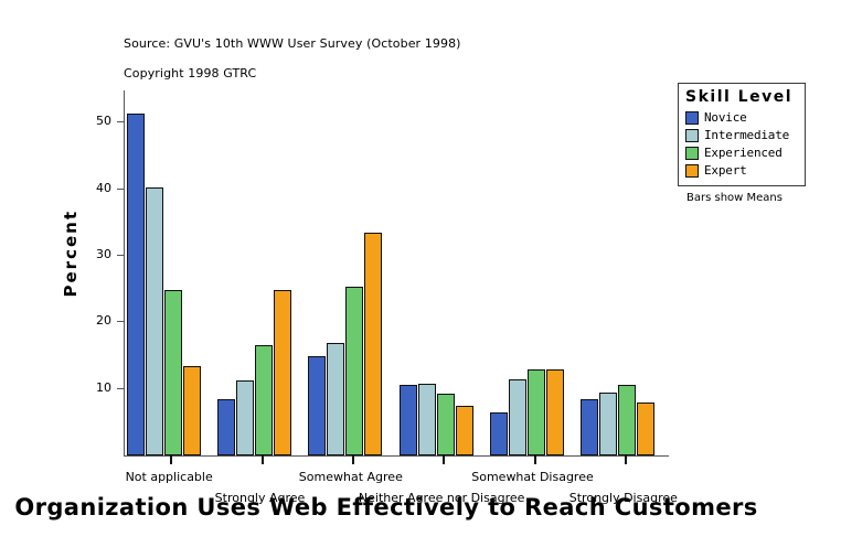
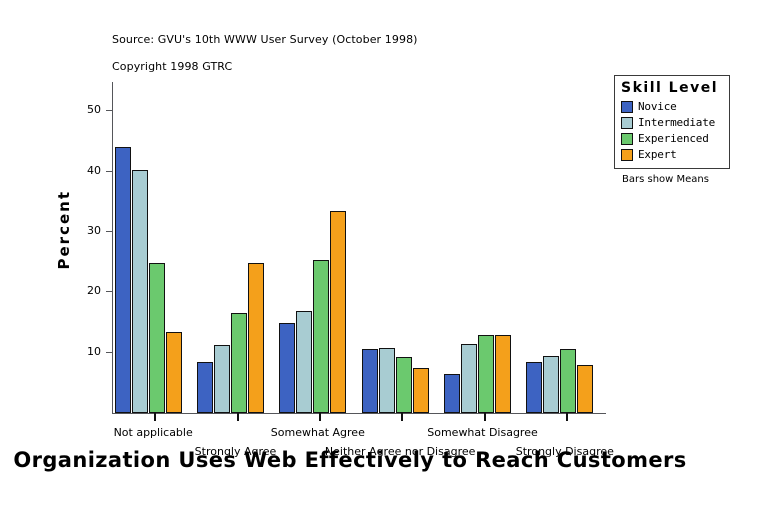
Novice/Not applicable: 51 -> 44
